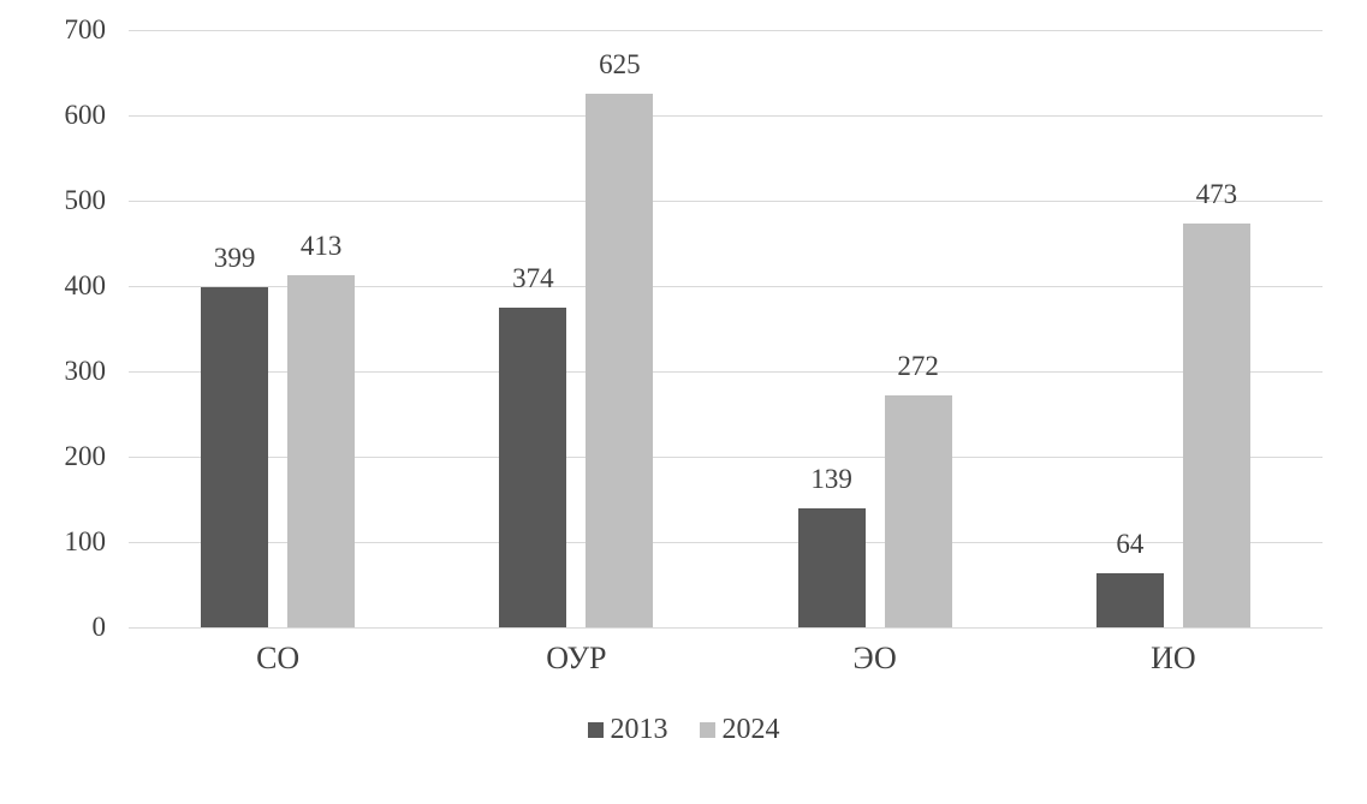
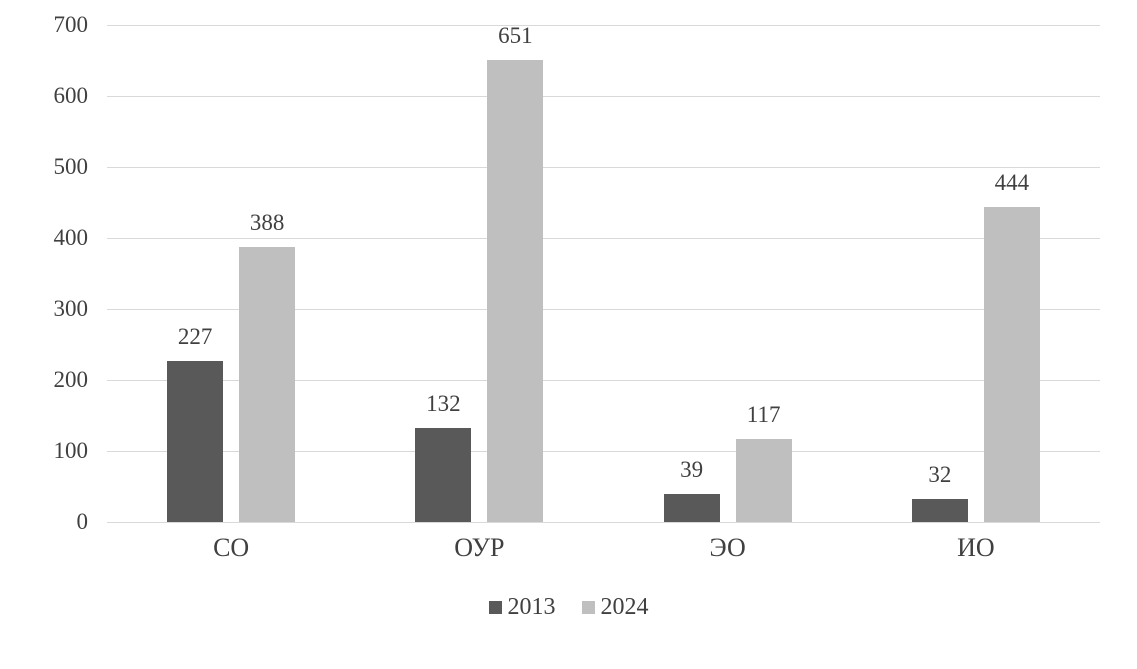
2013/СО: 399 -> 227
2024/СО: 413 -> 388
2013/ОУР: 374 -> 132
2024/ОУР: 625 -> 651
2013/ЭО: 139 -> 39
2024/ЭО: 272 -> 117
2013/ИО: 64 -> 32
2024/ИО: 473 -> 444
